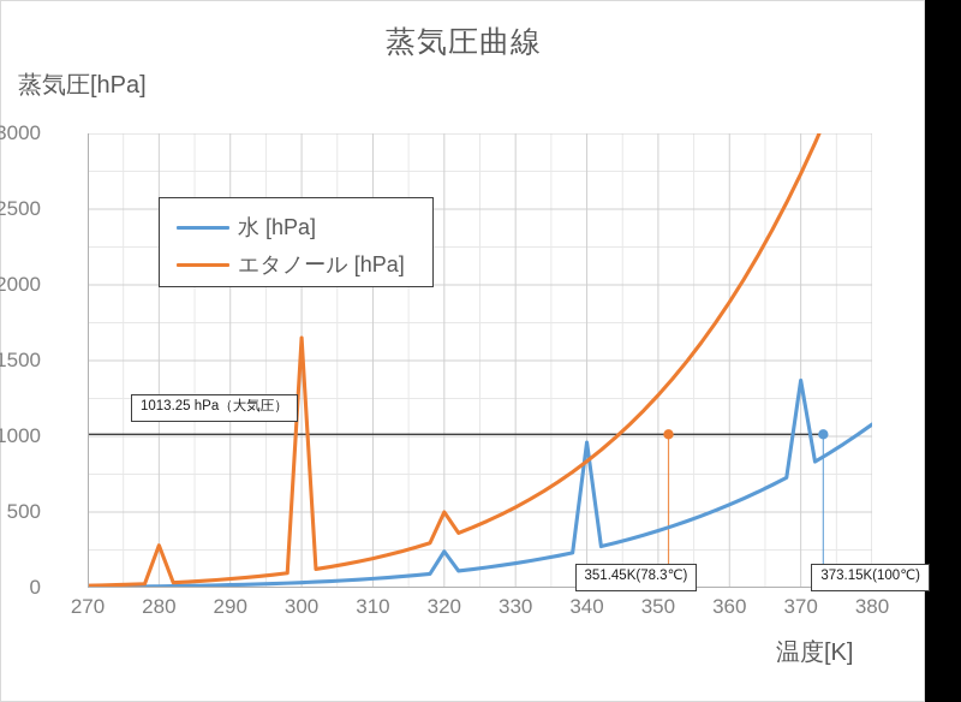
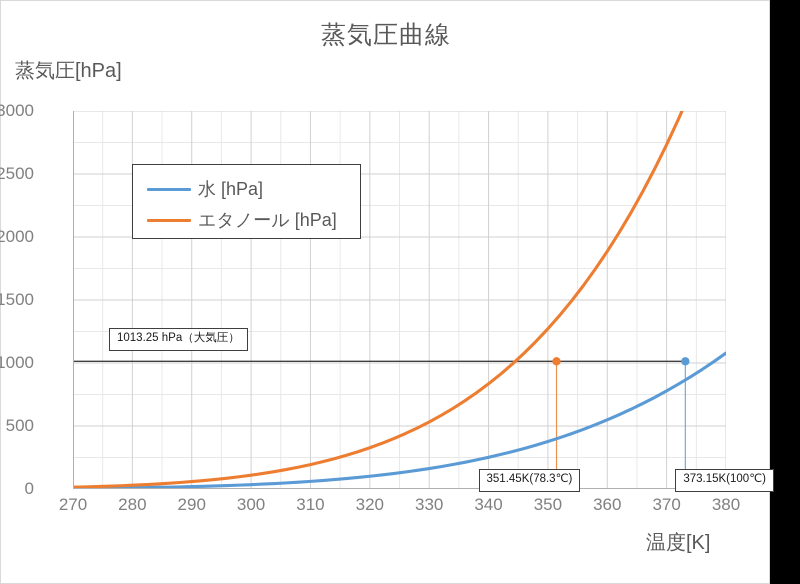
エタノール [hPa]/280: 280 -> 30
エタノール [hPa]/300: 1650 -> 110
水 [hPa]/320: 240 -> 100
エタノール [hPa]/320: 500 -> 330
水 [hPa]/340: 960 -> 250
水 [hPa]/370: 1370 -> 780
